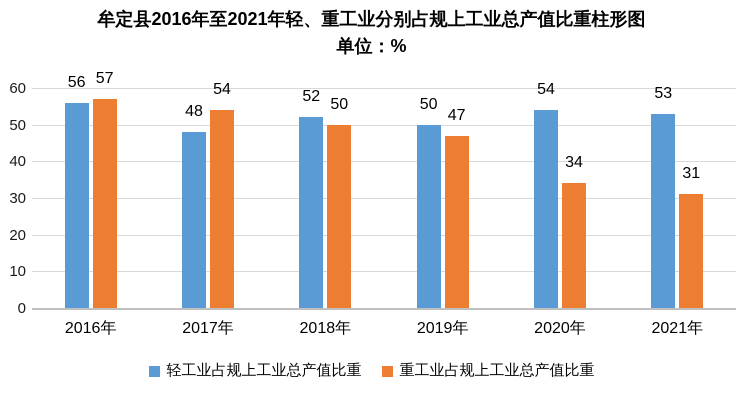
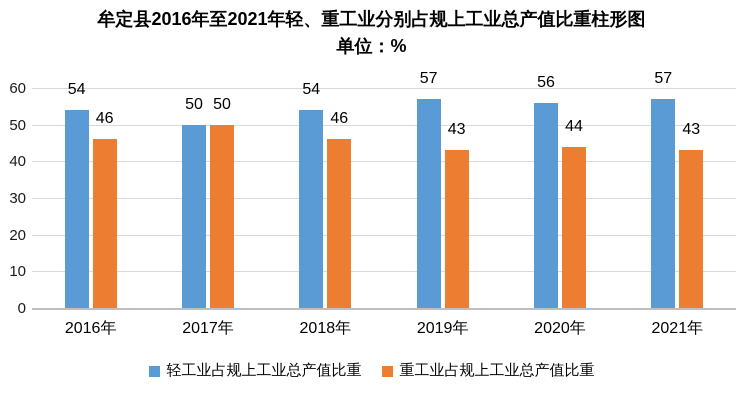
轻工业占规上工业总产值比重/2016年: 56 -> 54
重工业占规上工业总产值比重/2016年: 57 -> 46
轻工业占规上工业总产值比重/2017年: 48 -> 50
重工业占规上工业总产值比重/2017年: 54 -> 50
轻工业占规上工业总产值比重/2018年: 52 -> 54
重工业占规上工业总产值比重/2018年: 50 -> 46
轻工业占规上工业总产值比重/2019年: 50 -> 57
重工业占规上工业总产值比重/2019年: 47 -> 43
轻工业占规上工业总产值比重/2020年: 54 -> 56
重工业占规上工业总产值比重/2020年: 34 -> 44
轻工业占规上工业总产值比重/2021年: 53 -> 57
重工业占规上工业总产值比重/2021年: 31 -> 43
